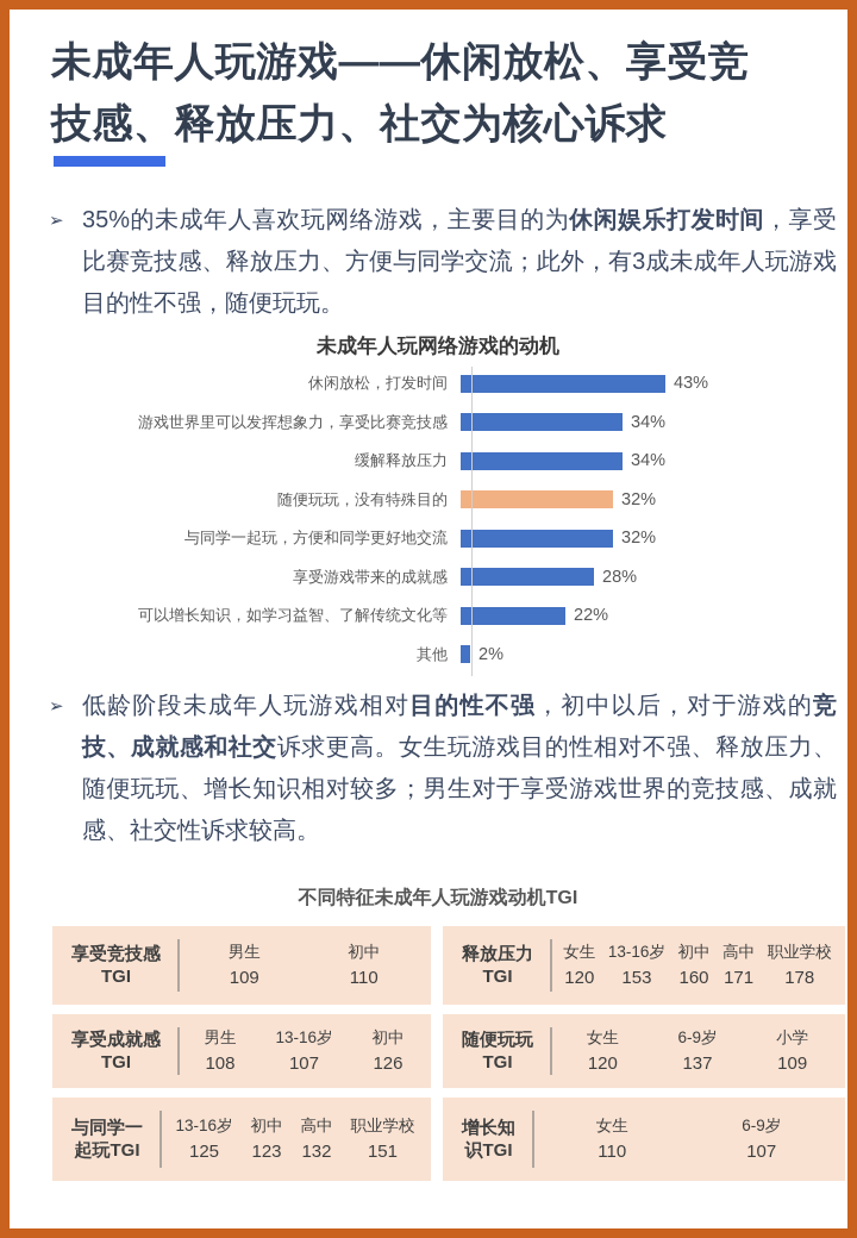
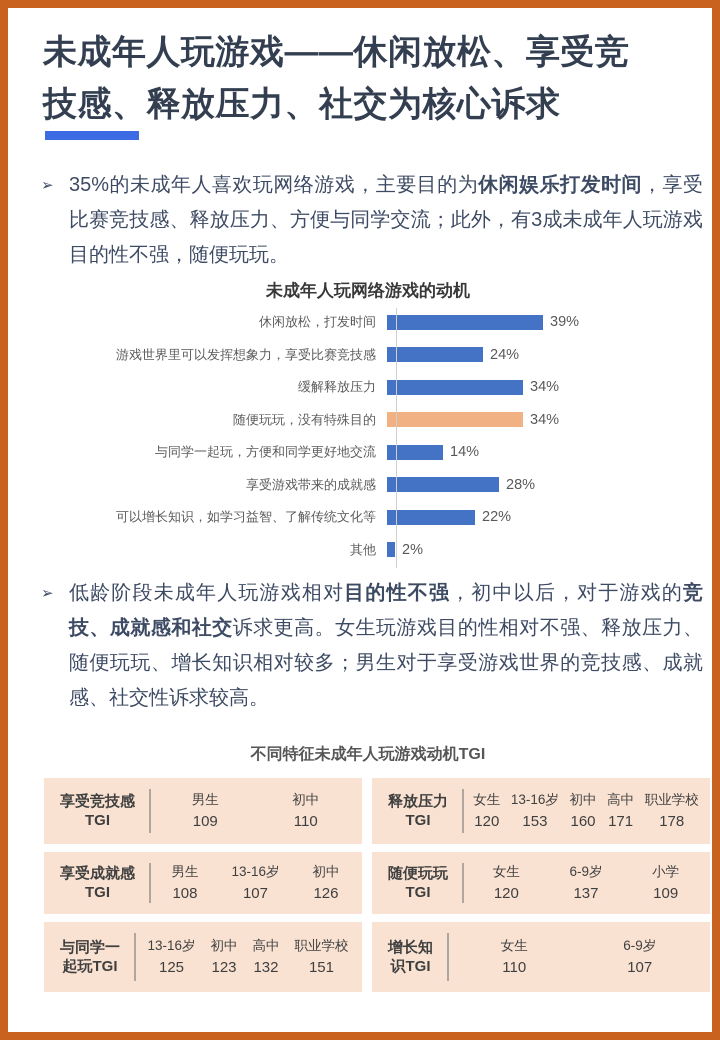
休闲放松，打发时间: 43% -> 39%
游戏世界里可以发挥想象力，享受比赛竞技感: 34% -> 24%
随便玩玩，没有特殊目的: 32% -> 34%
与同学一起玩，方便和同学更好地交流: 32% -> 14%
